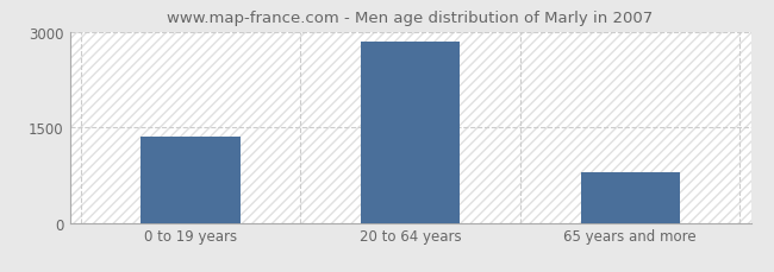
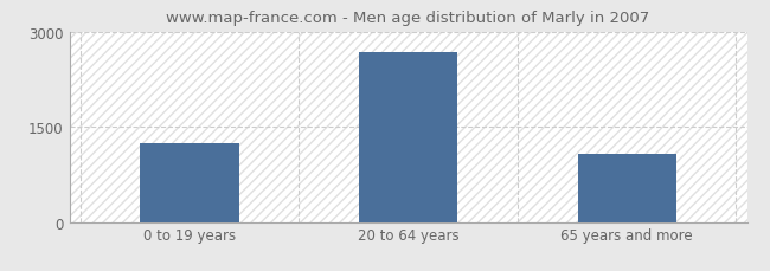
0 to 19 years: 1350 -> 1240
20 to 64 years: 2840 -> 2680
65 years and more: 800 -> 1080
